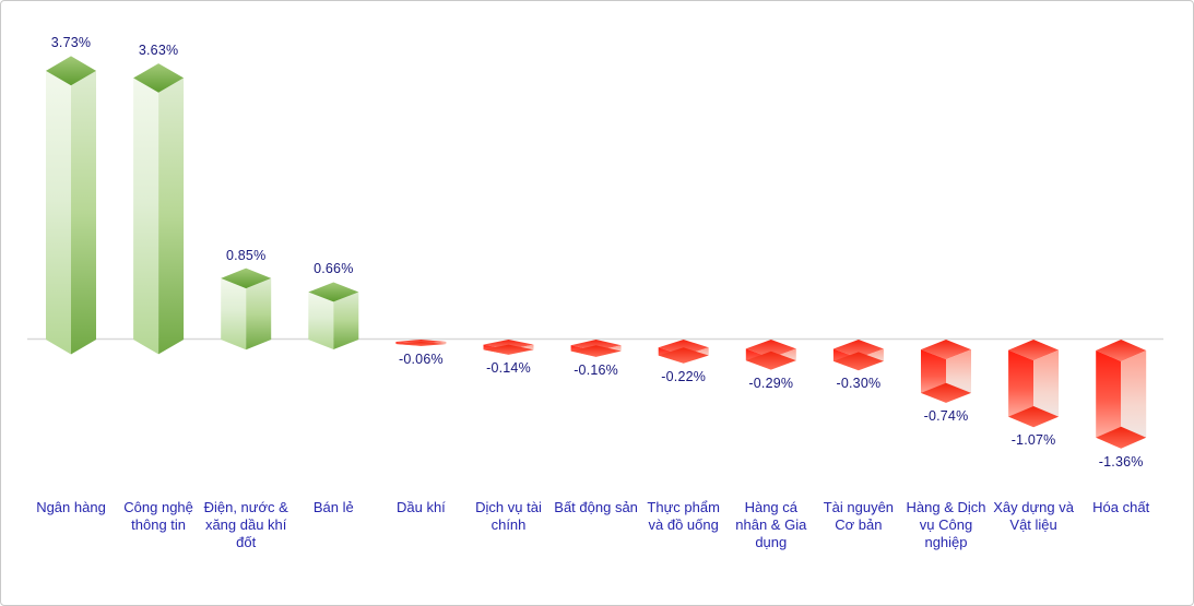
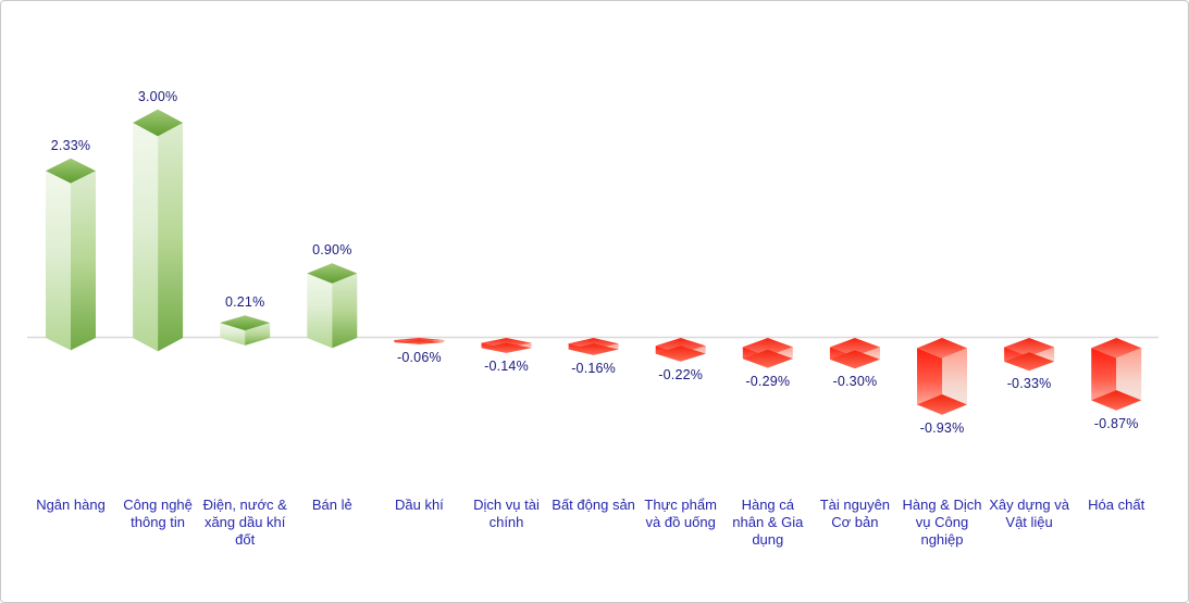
Ngân hàng: 3.73% -> 2.33%
Công nghệ thông tin: 3.63% -> 3.00%
Điện, nước & xăng dầu khí đốt: 0.85% -> 0.21%
Bán lẻ: 0.66% -> 0.90%
Hàng & Dịch vụ Công nghiệp: -0.74% -> -0.93%
Xây dựng và Vật liệu: -1.07% -> -0.33%
Hóa chất: -1.36% -> -0.87%
